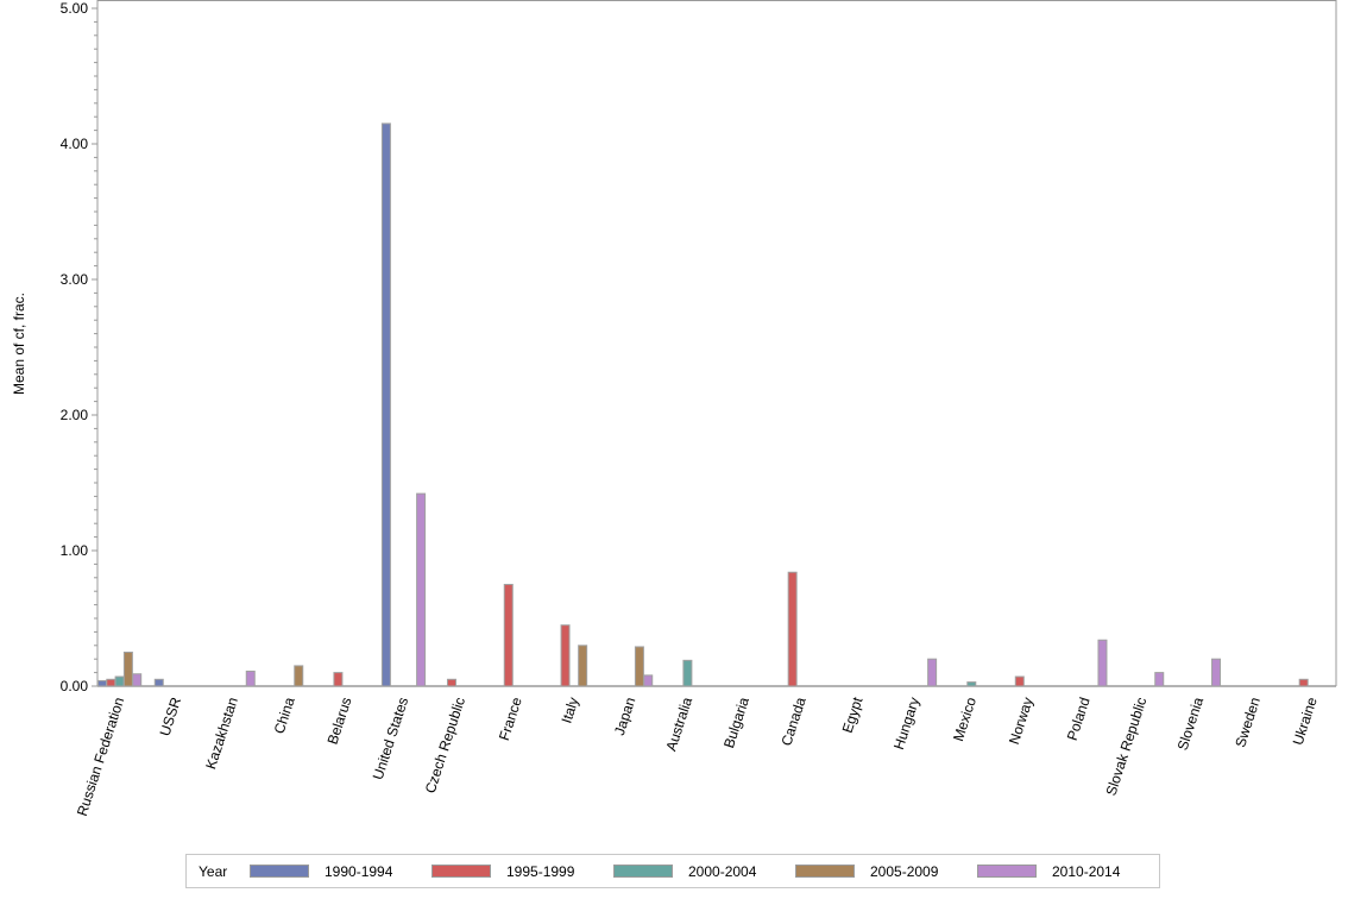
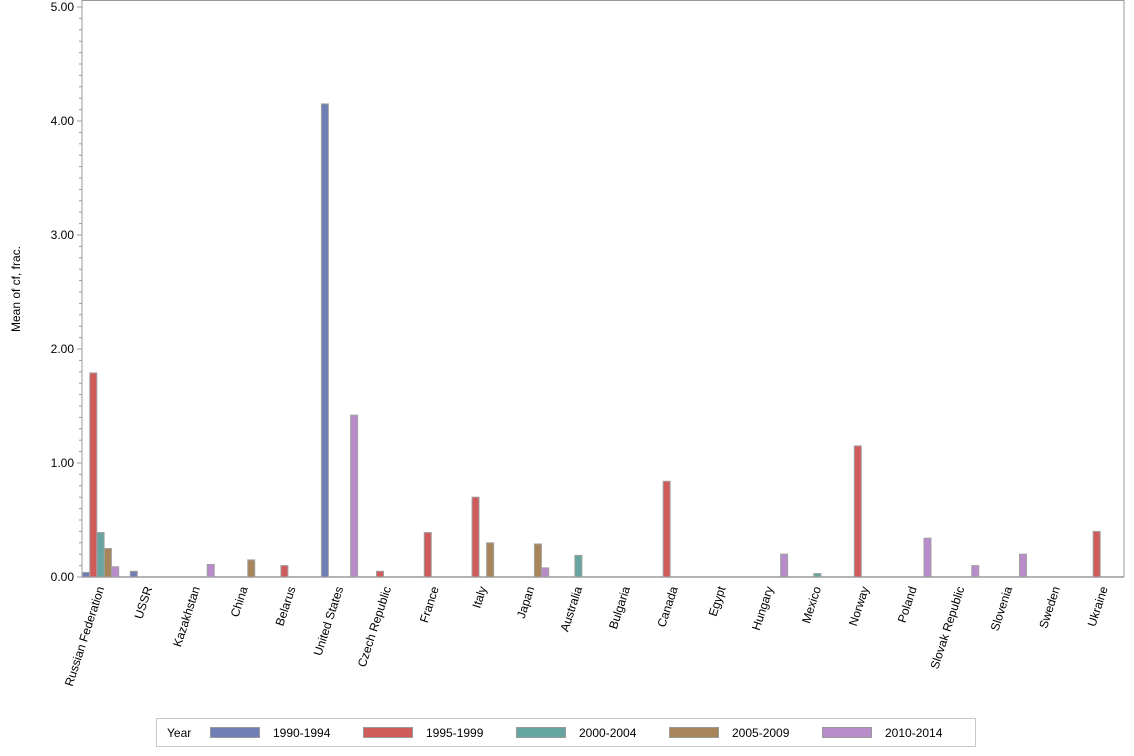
1995-1999/Russian Federation: 0.05 -> 1.79
2000-2004/Russian Federation: 0.07 -> 0.39
1995-1999/France: 0.75 -> 0.39
1995-1999/Italy: 0.45 -> 0.70
1995-1999/Norway: 0.07 -> 1.15
1995-1999/Ukraine: 0.05 -> 0.40
